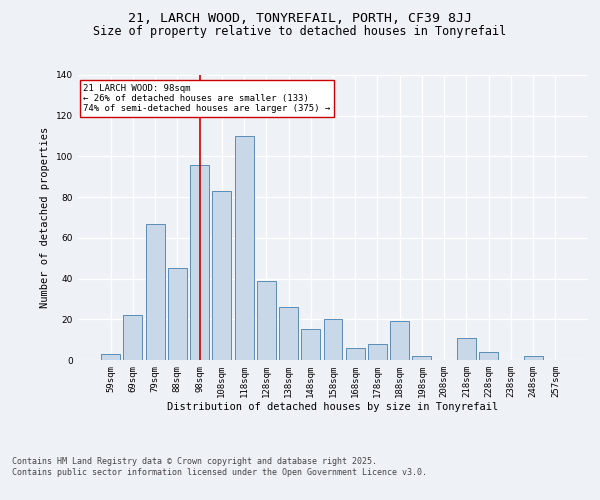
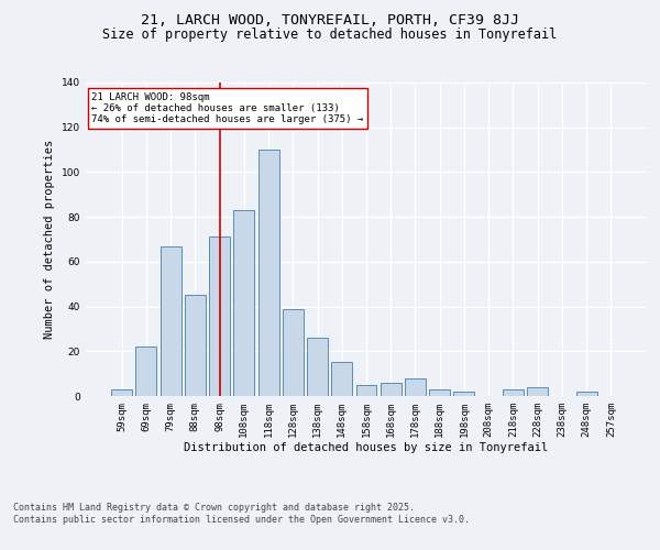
98sqm: 96 -> 71
158sqm: 20 -> 5
188sqm: 19 -> 3
218sqm: 11 -> 3
